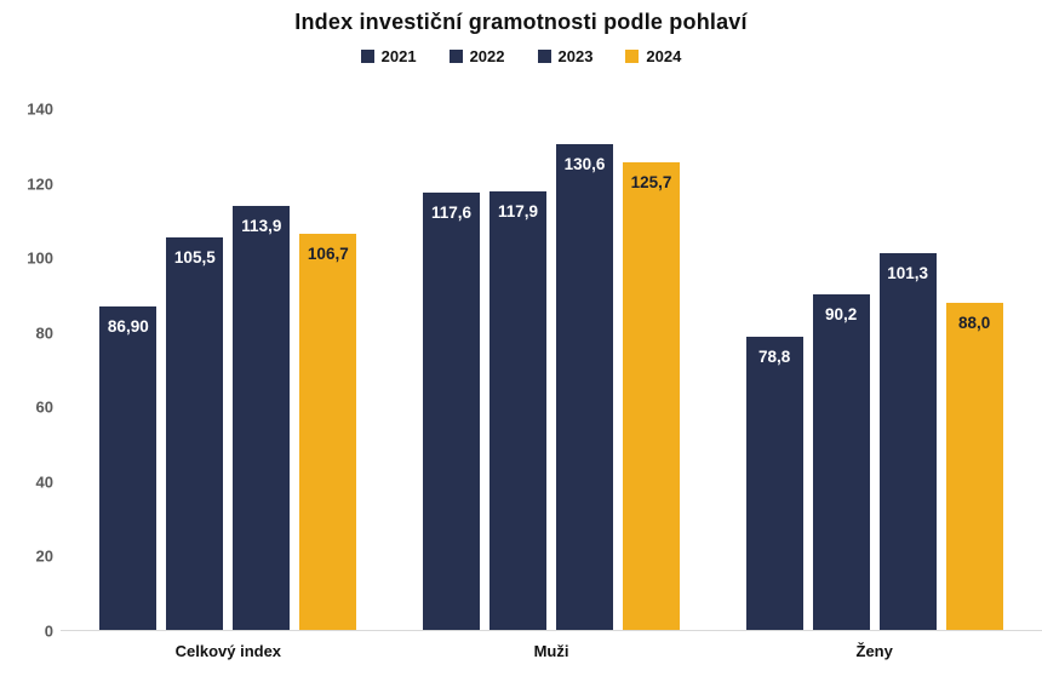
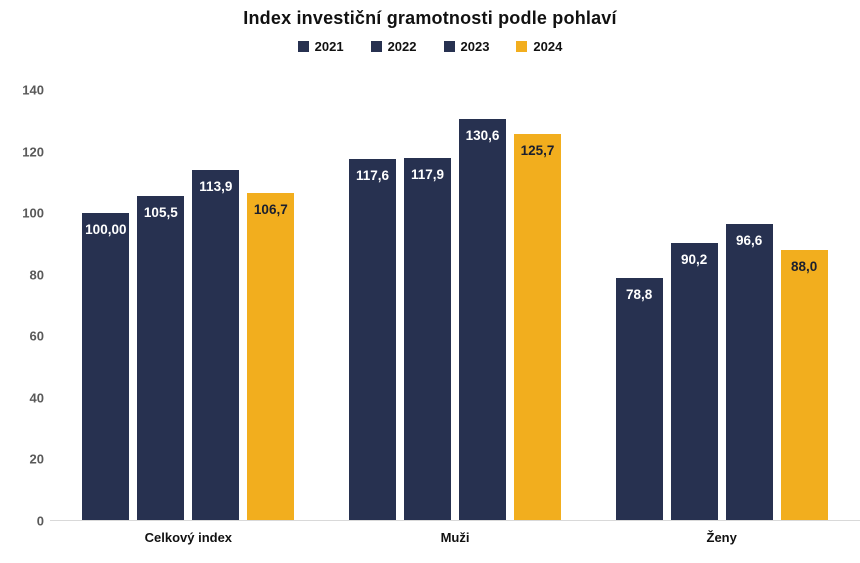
2021/Celkový index: 86,90 -> 100,00
2023/Ženy: 101,3 -> 96,6
